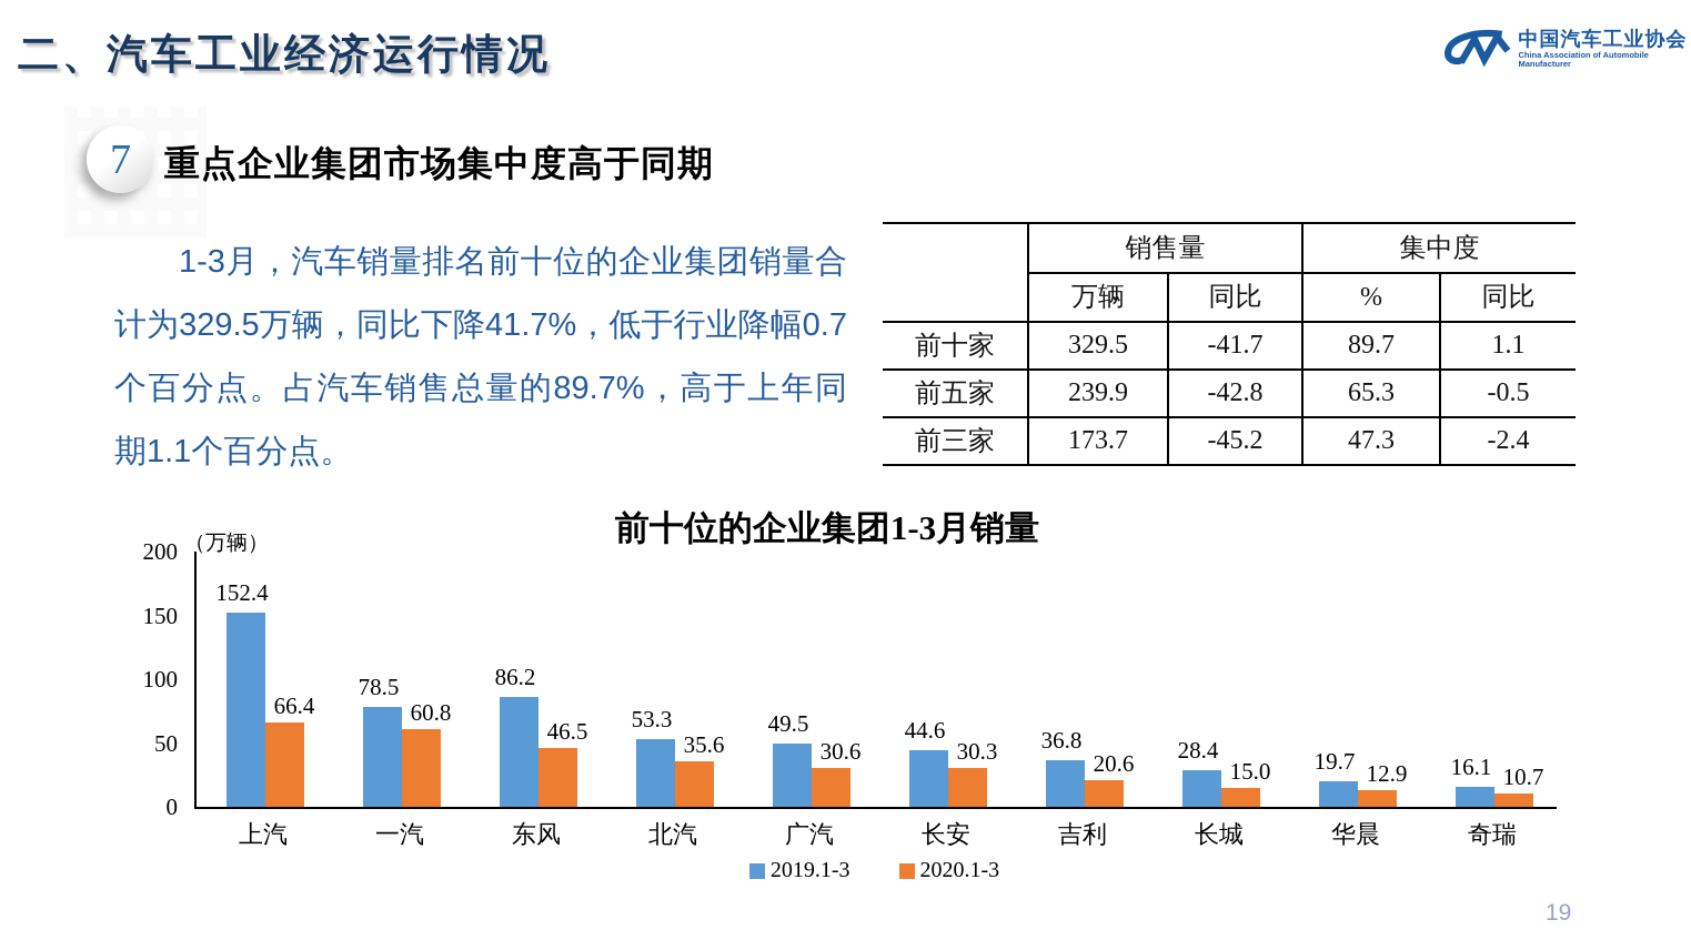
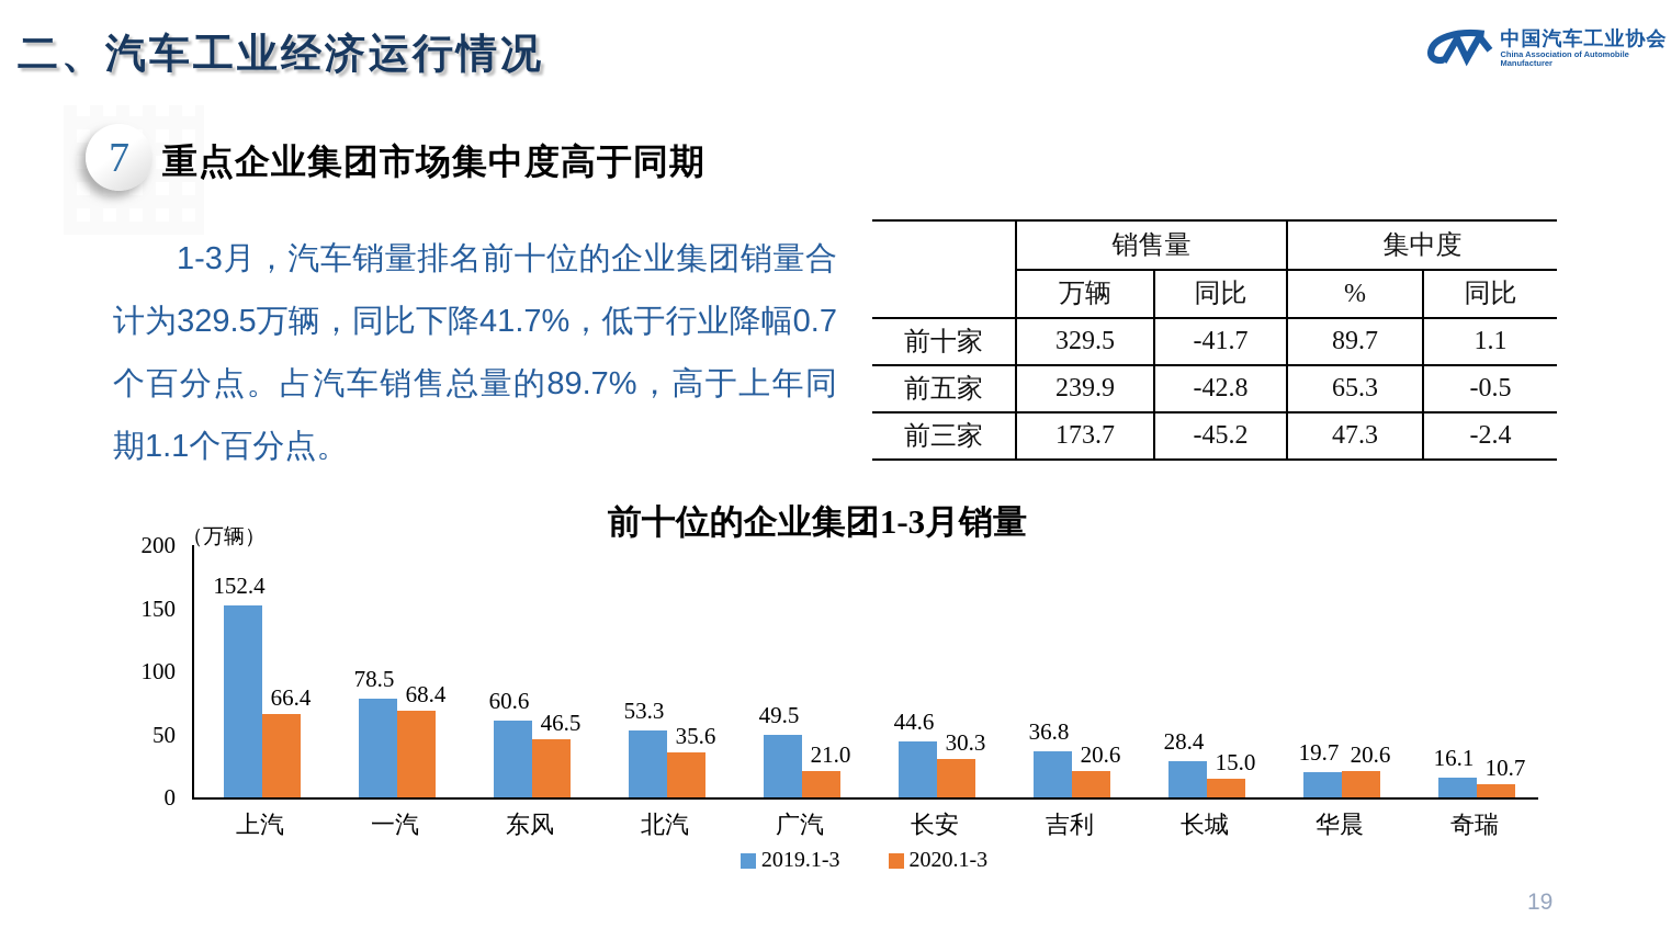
2020.1-3/一汽: 60.8 -> 68.4
2019.1-3/东风: 86.2 -> 60.6
2020.1-3/广汽: 30.6 -> 21.0
2020.1-3/华晨: 12.9 -> 20.6
